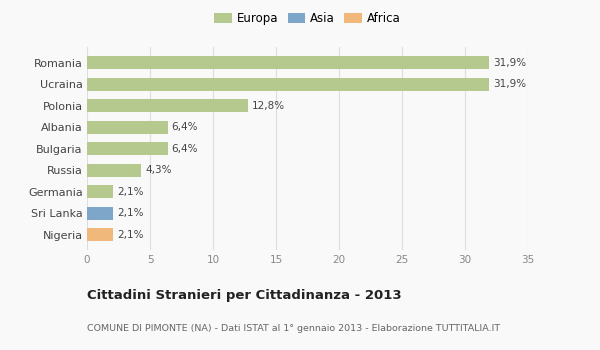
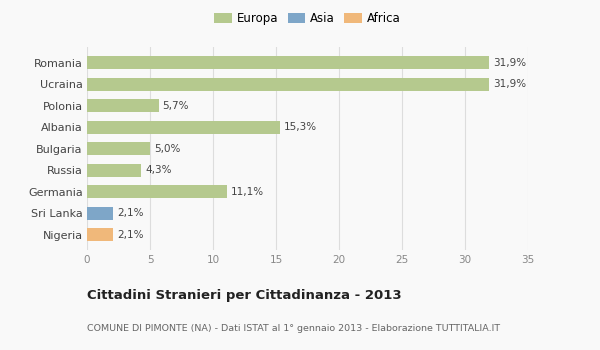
Polonia: 12,8% -> 5,7%
Albania: 6,4% -> 15,3%
Bulgaria: 6,4% -> 5,0%
Germania: 2,1% -> 11,1%
